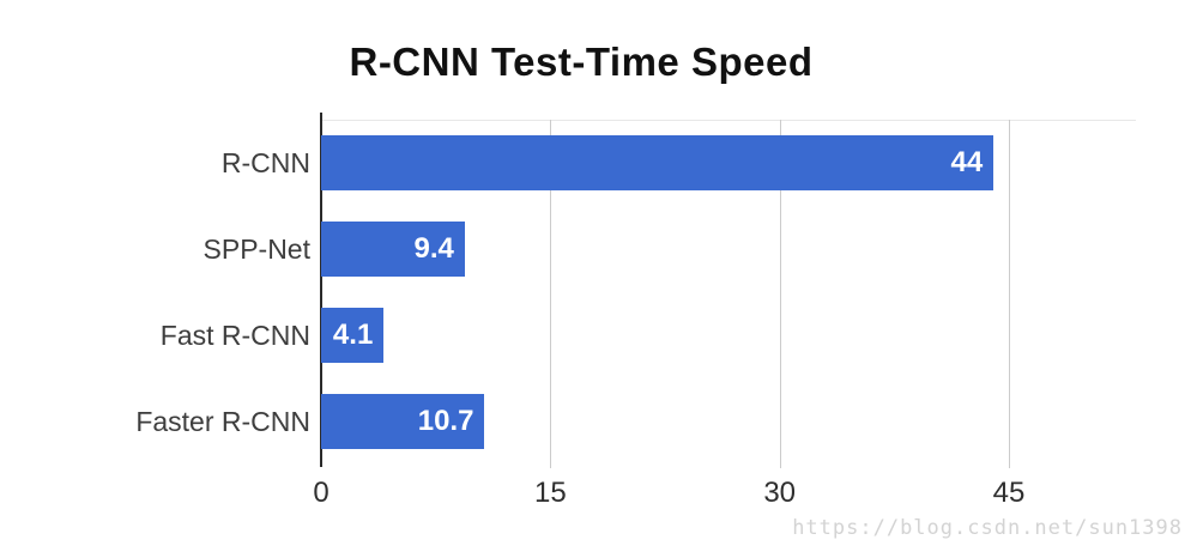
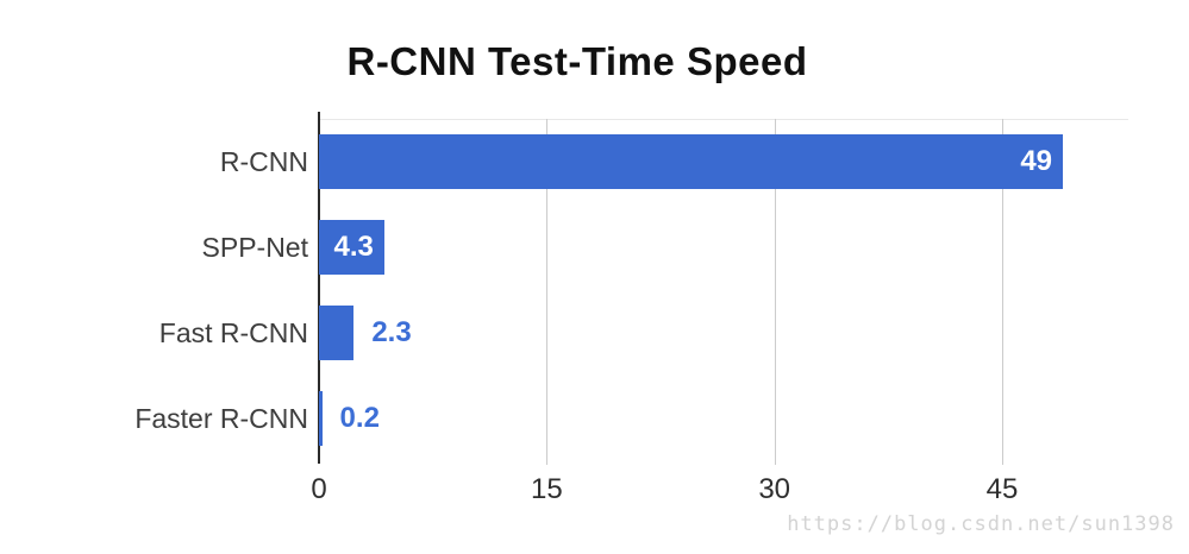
R-CNN: 44 -> 49
SPP-Net: 9.4 -> 4.3
Fast R-CNN: 4.1 -> 2.3
Faster R-CNN: 10.7 -> 0.2
